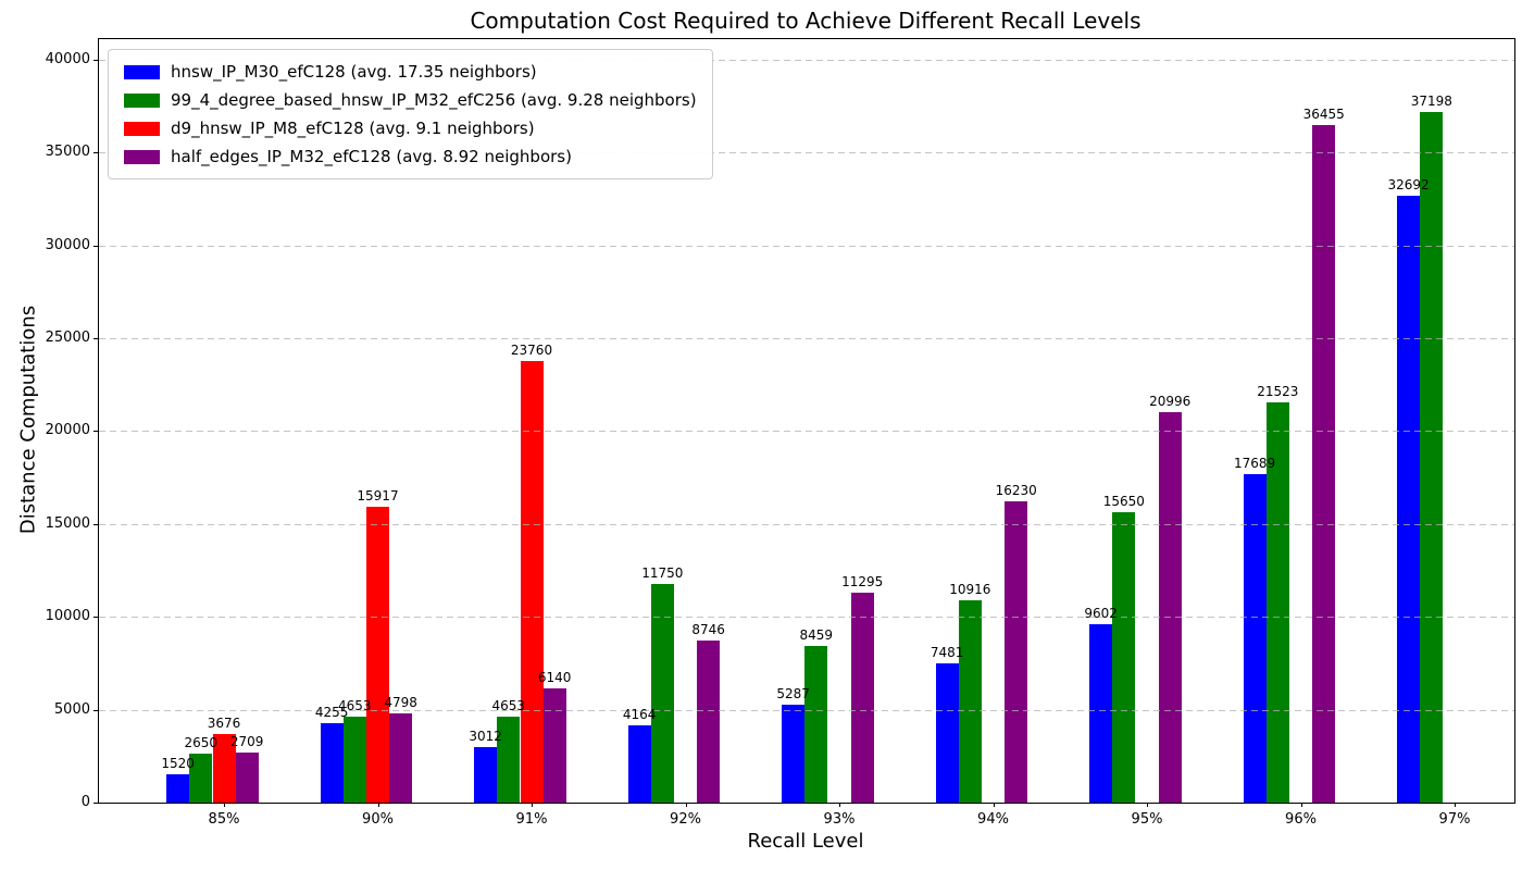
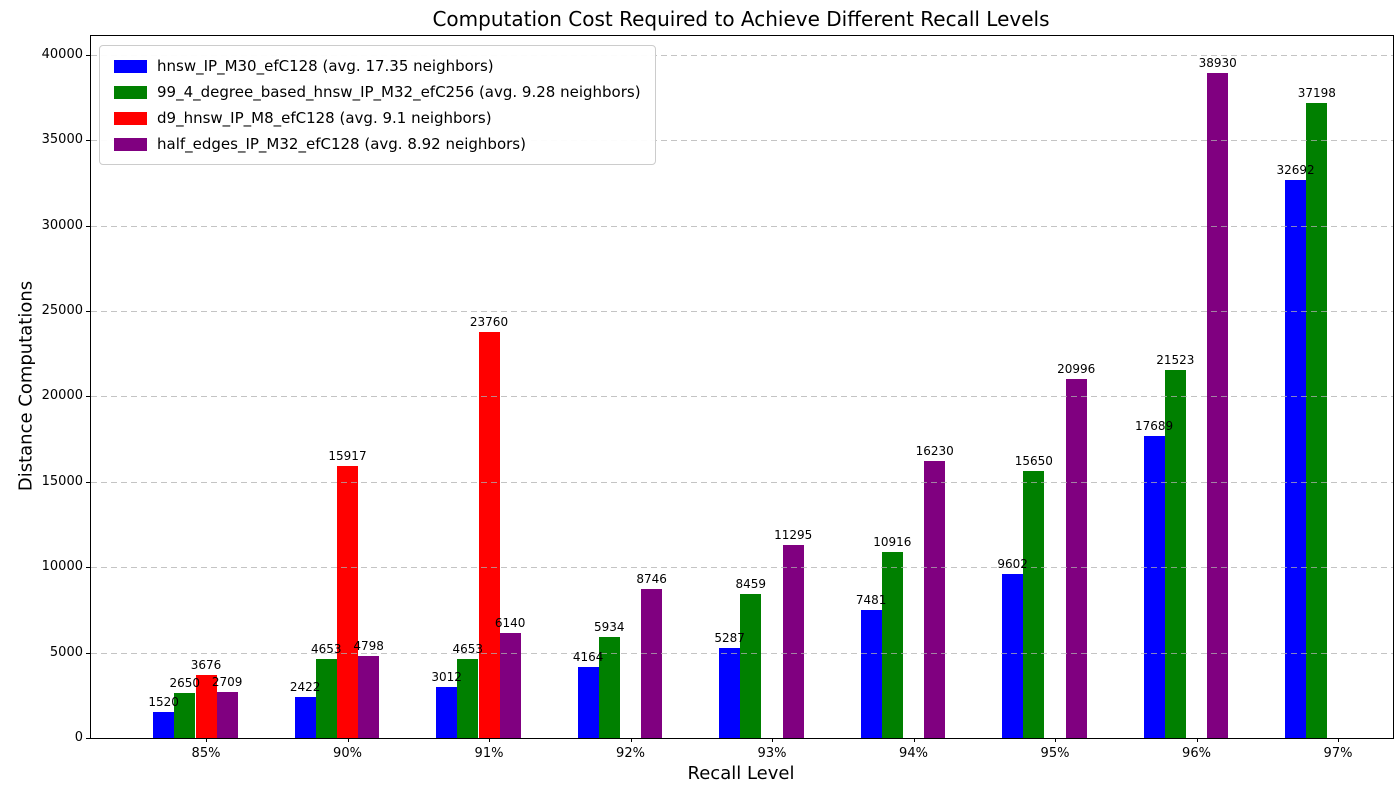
hnsw_IP_M30_efC128 (avg. 17.35 neighbors)/90%: 4255 -> 2422
99_4_degree_based_hnsw_IP_M32_efC256 (avg. 9.28 neighbors)/92%: 11750 -> 5934
half_edges_IP_M32_efC128 (avg. 8.92 neighbors)/96%: 36455 -> 38930
